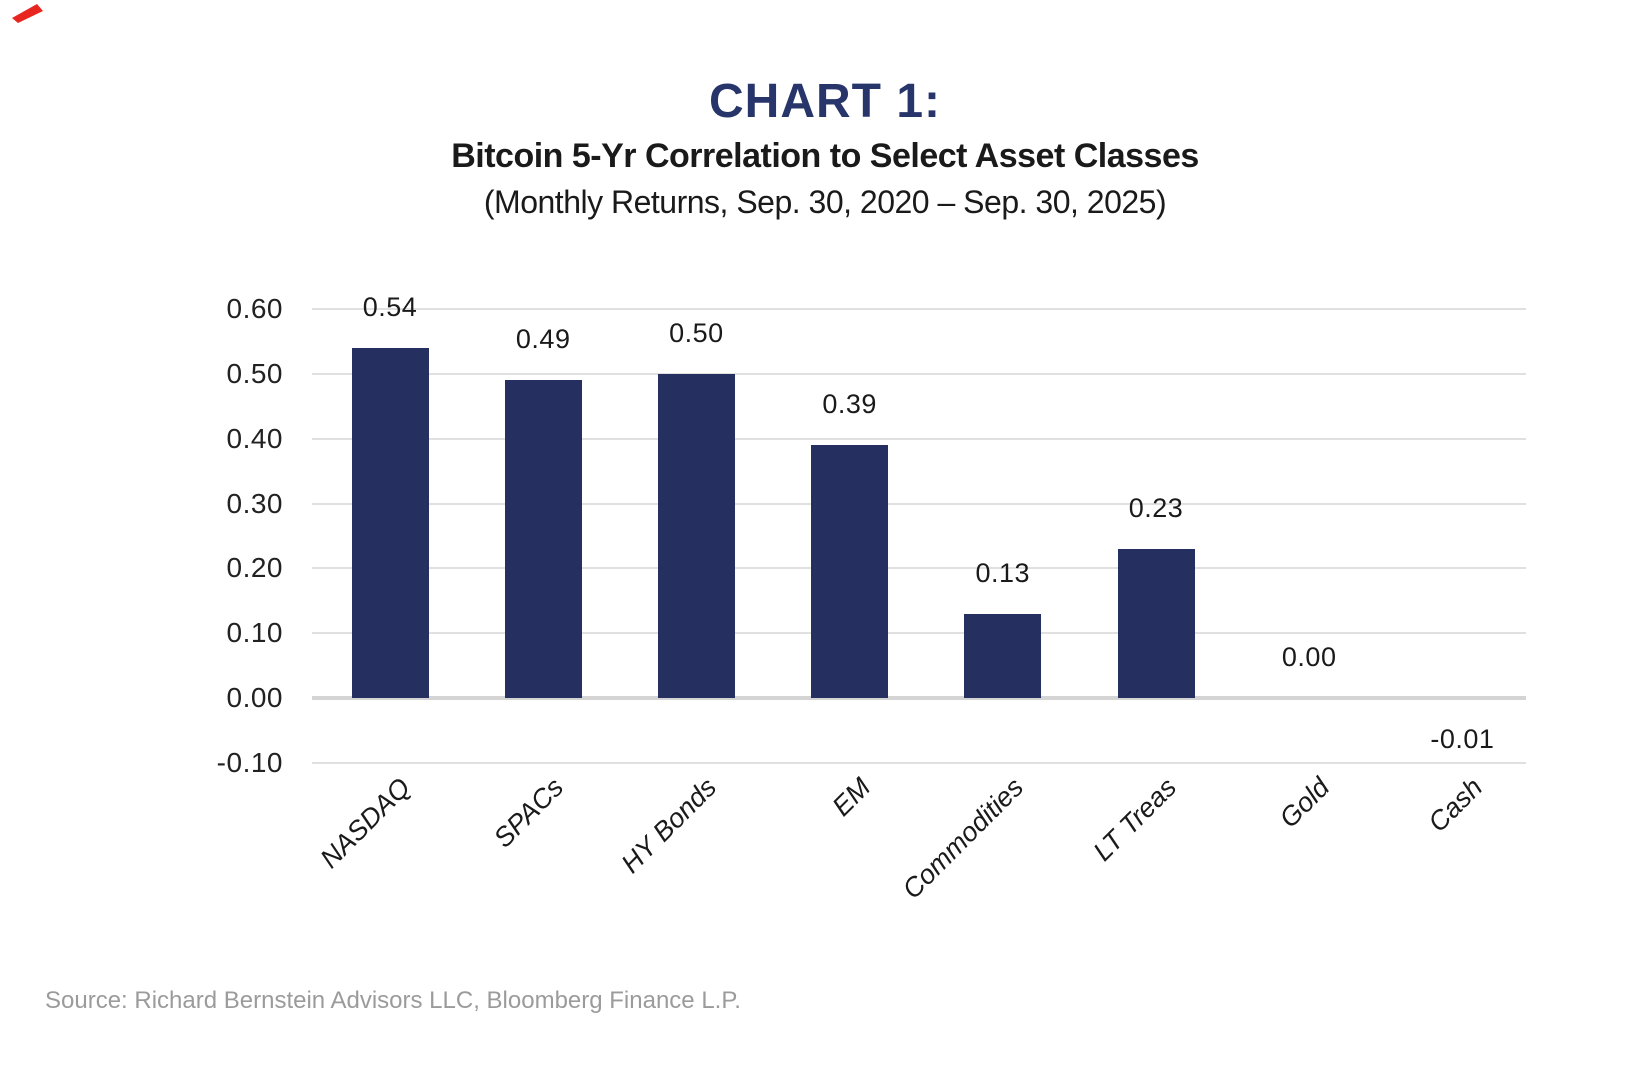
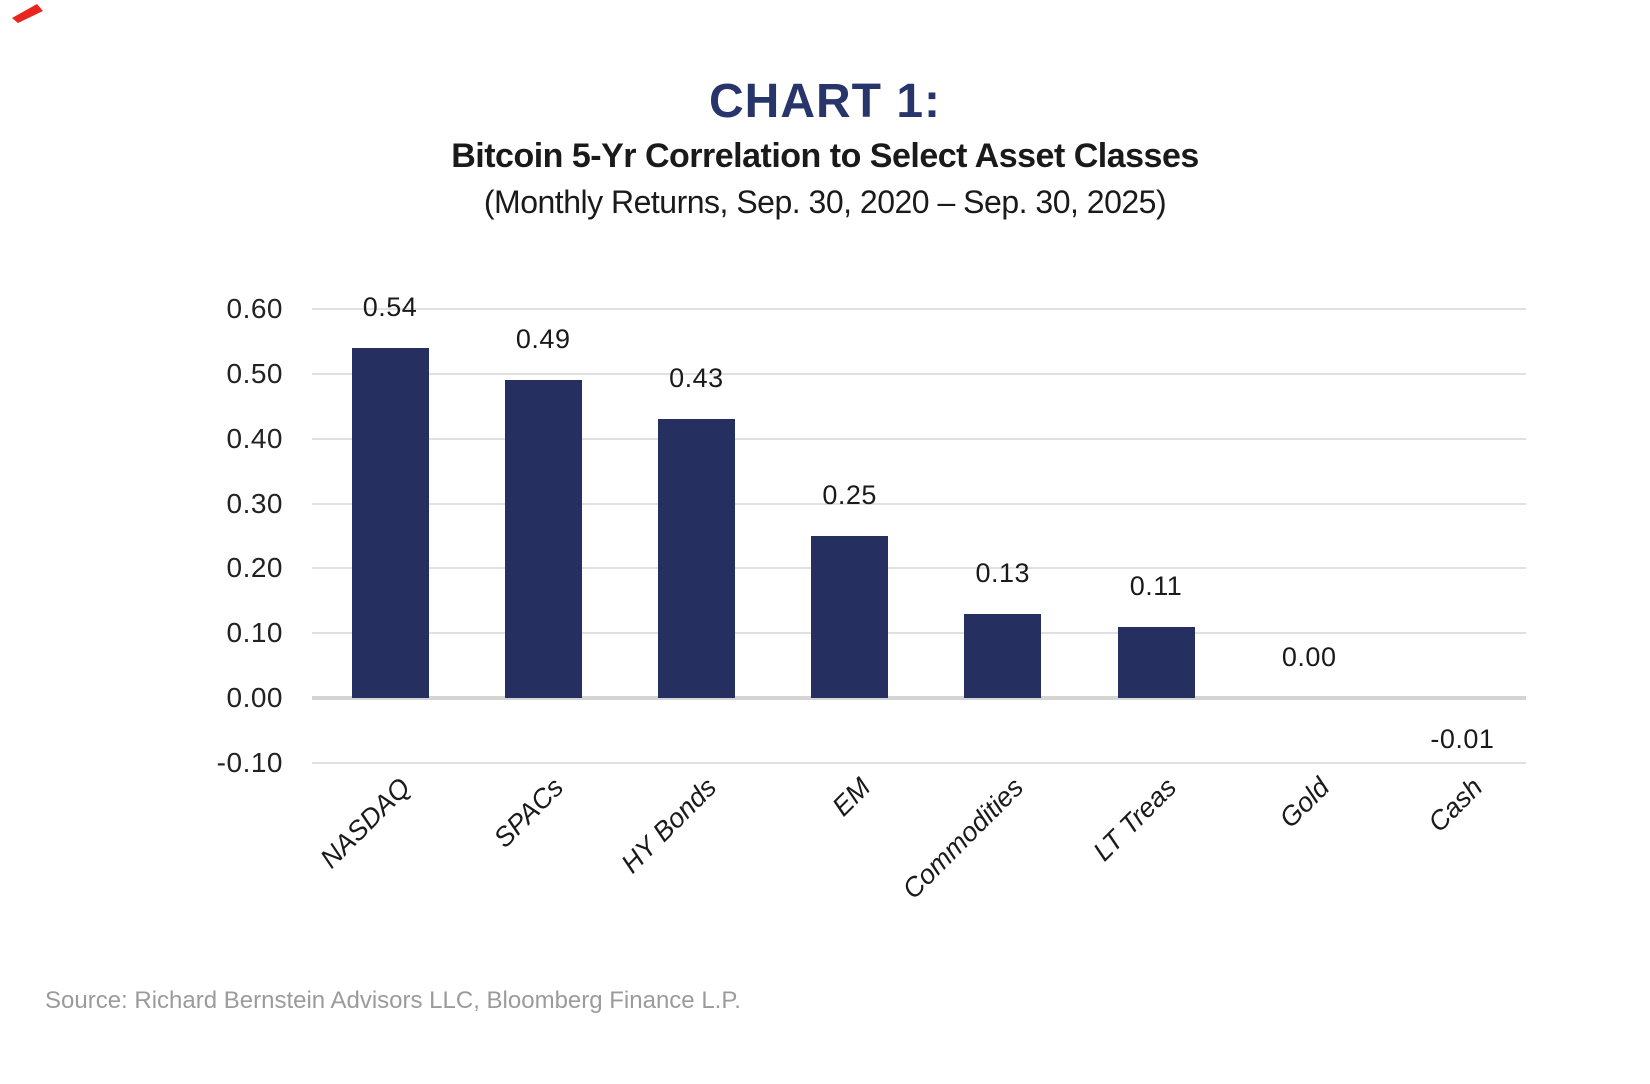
HY Bonds: 0.50 -> 0.43
EM: 0.39 -> 0.25
LT Treas: 0.23 -> 0.11
